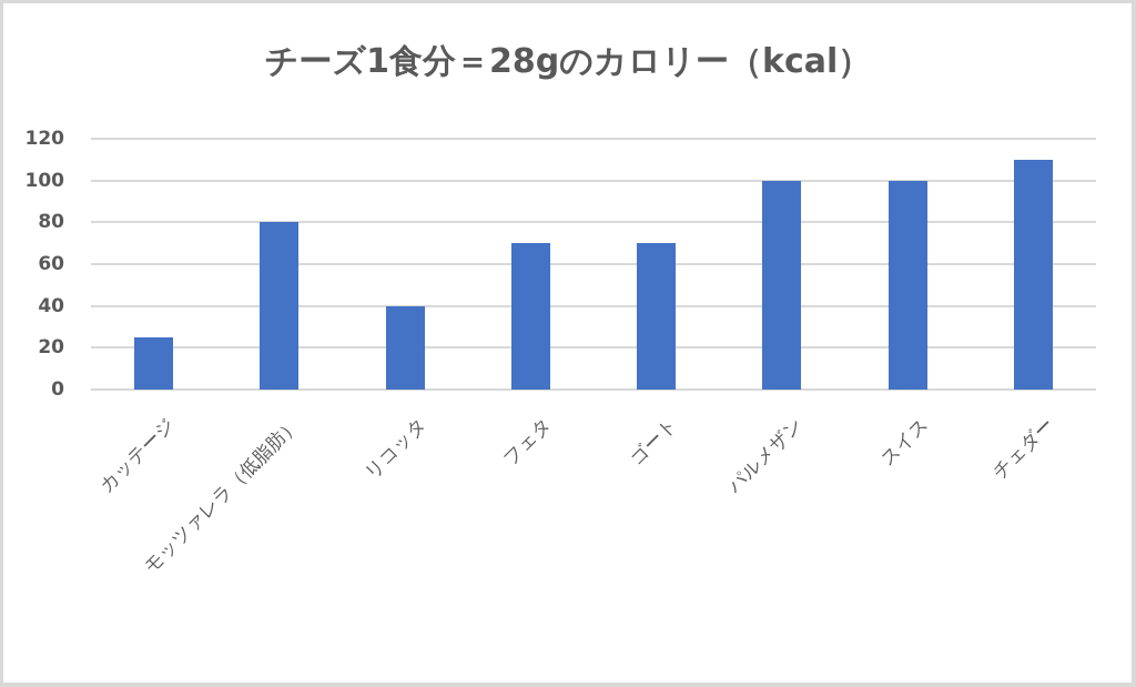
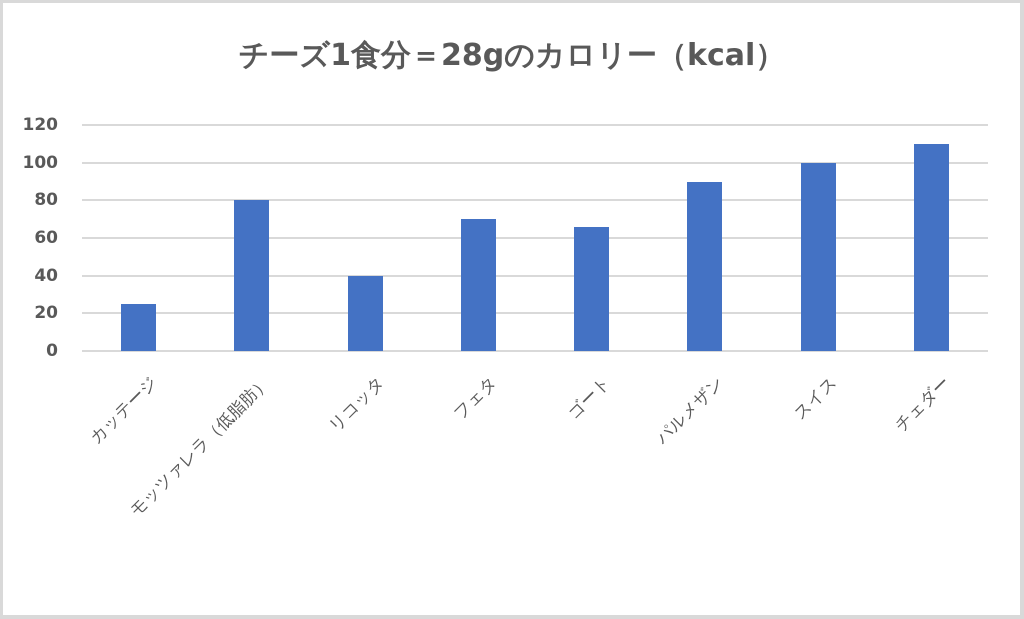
ゴート: 70 -> 66
パルメザン: 100 -> 90
